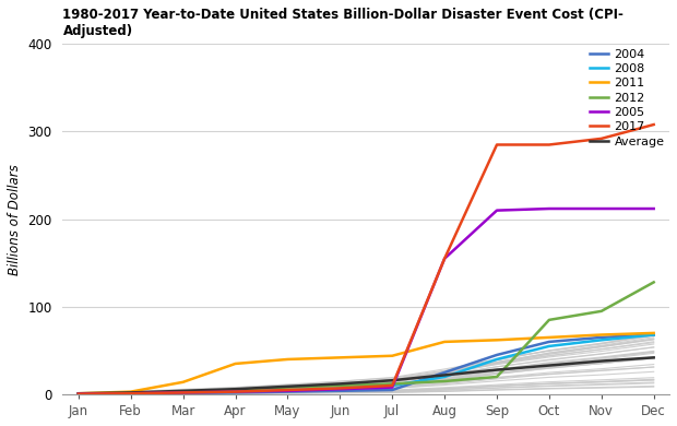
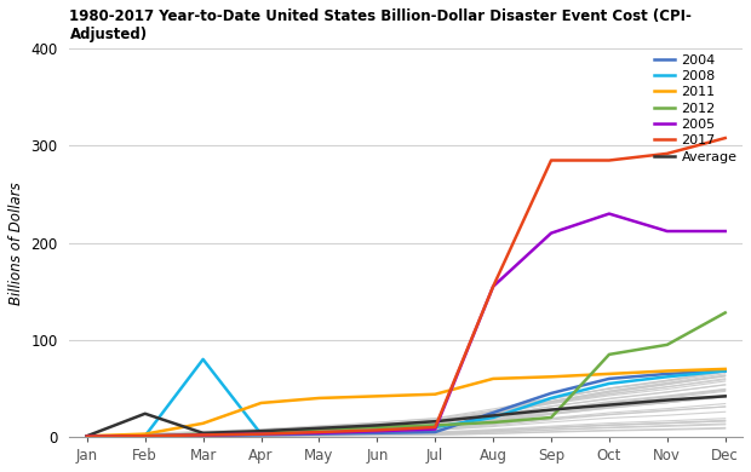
Average/Feb: 2 -> 24
2008/Mar: 2 -> 80
2005/Oct: 212 -> 230
